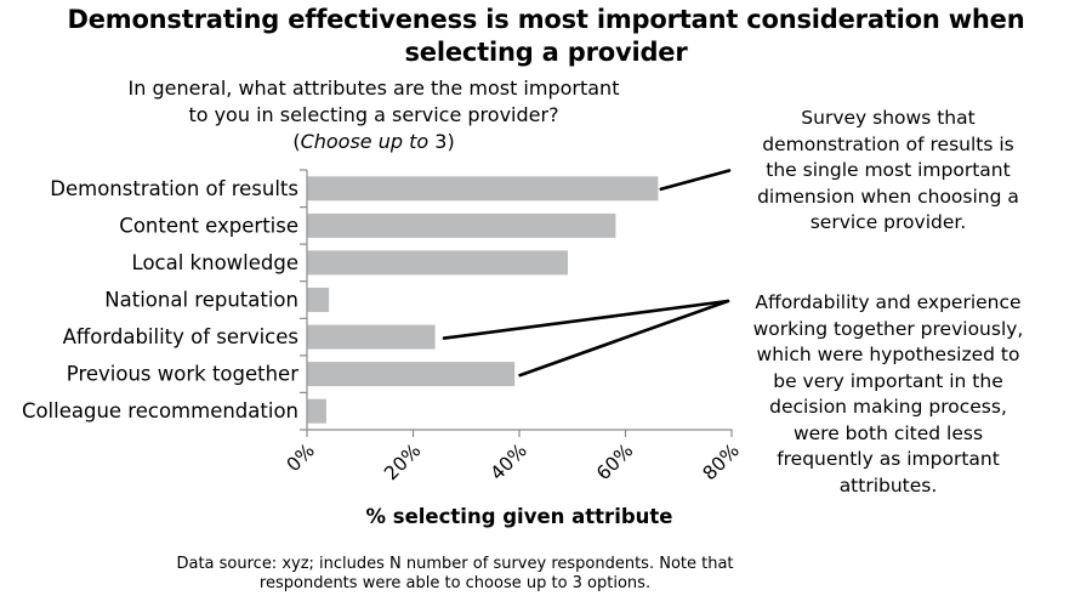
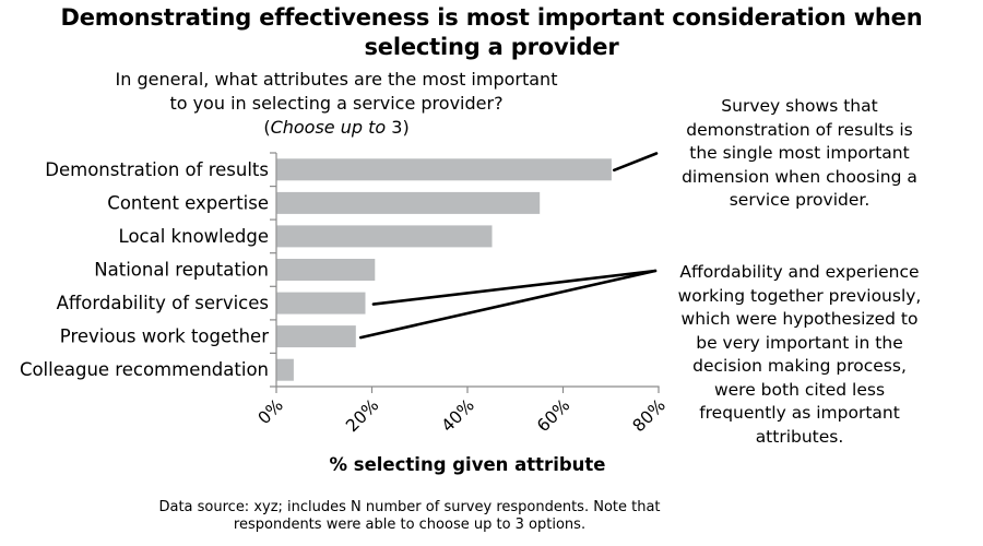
Demonstration of results: 66% -> 70%
Content expertise: 58% -> 55%
Local knowledge: 49% -> 45%
National reputation: 4% -> 20%
Affordability of services: 24% -> 18%
Previous work together: 39% -> 16%
